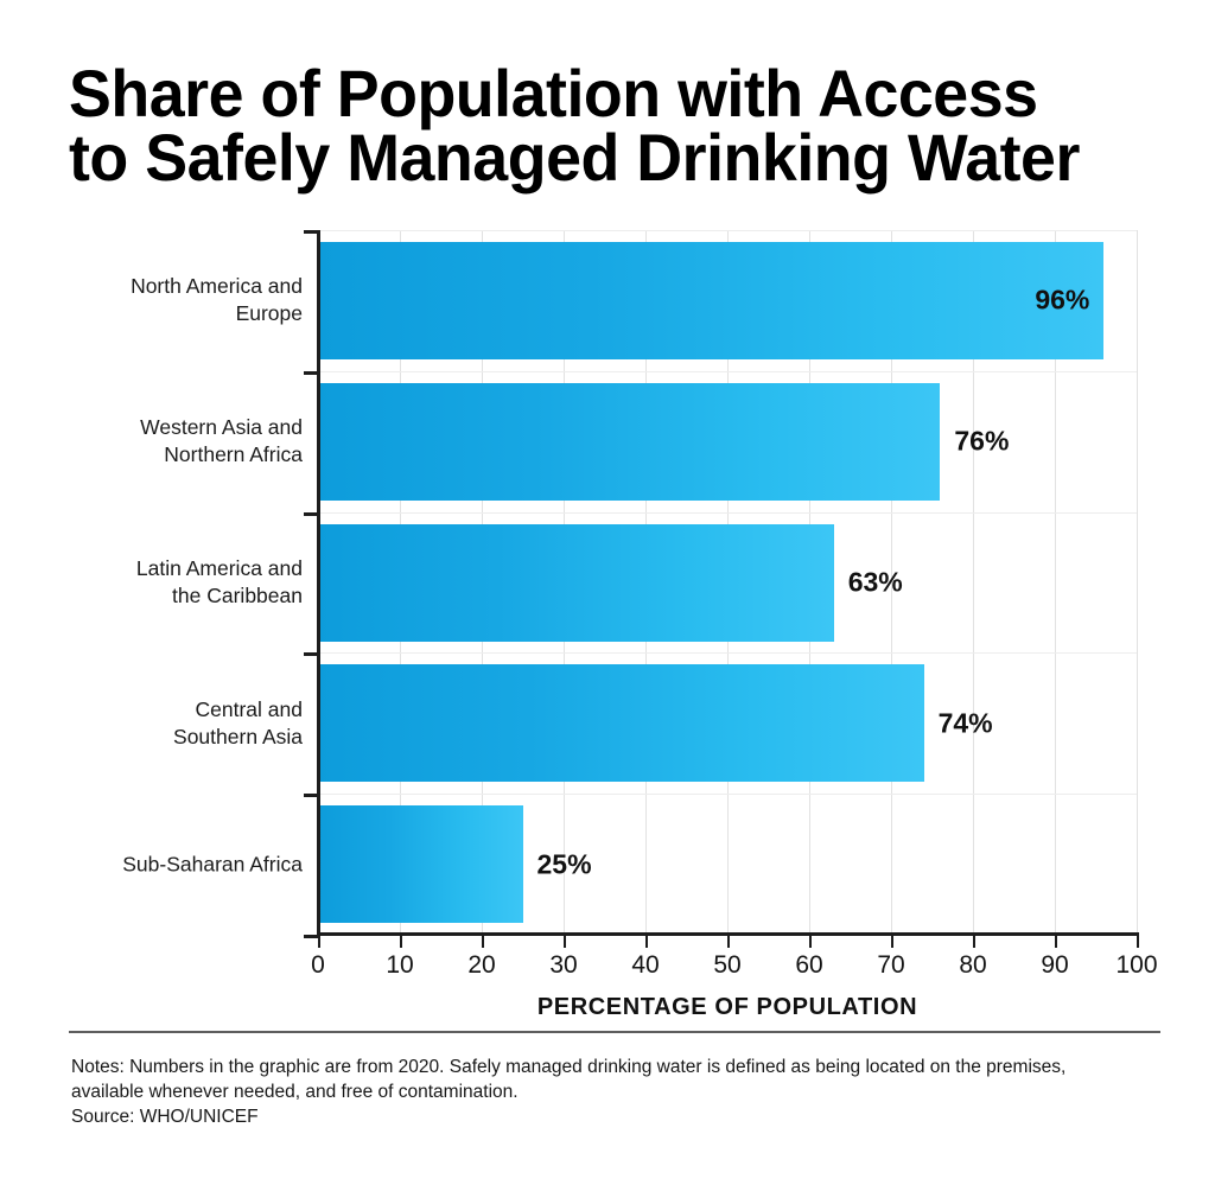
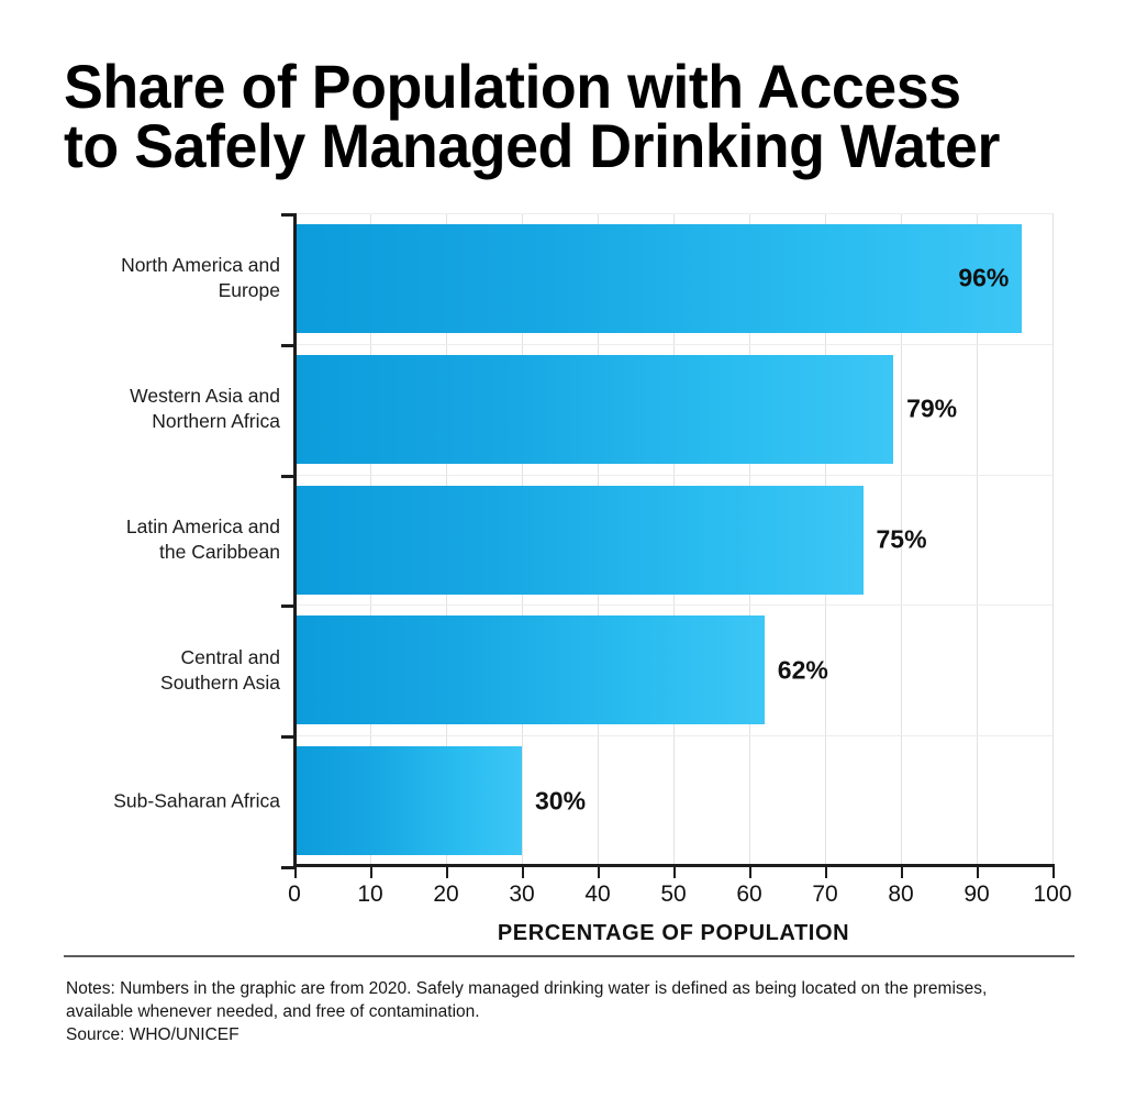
Western Asia and Northern Africa: 76% -> 79%
Latin America and the Caribbean: 63% -> 75%
Central and Southern Asia: 74% -> 62%
Sub-Saharan Africa: 25% -> 30%
